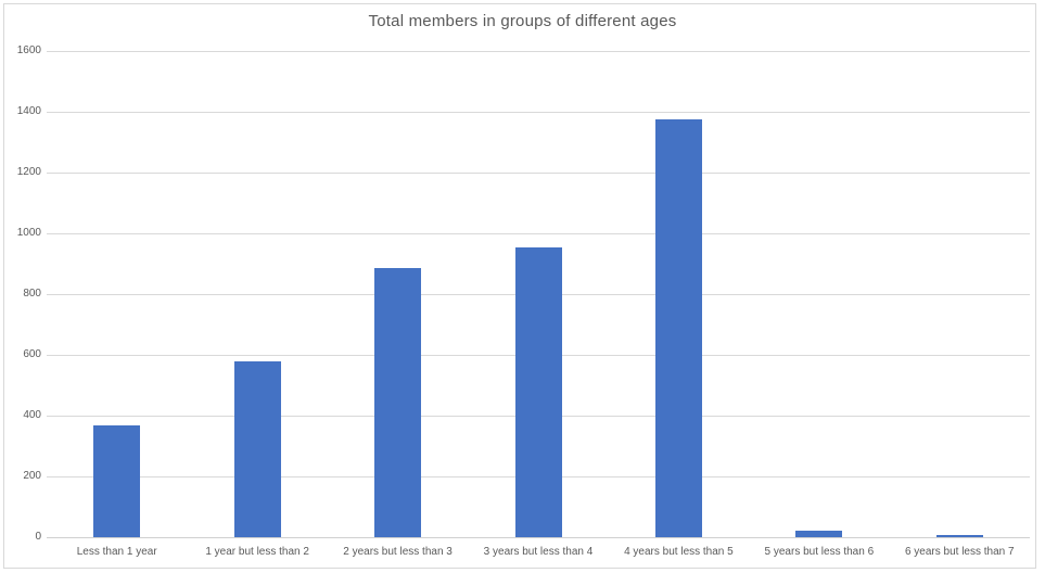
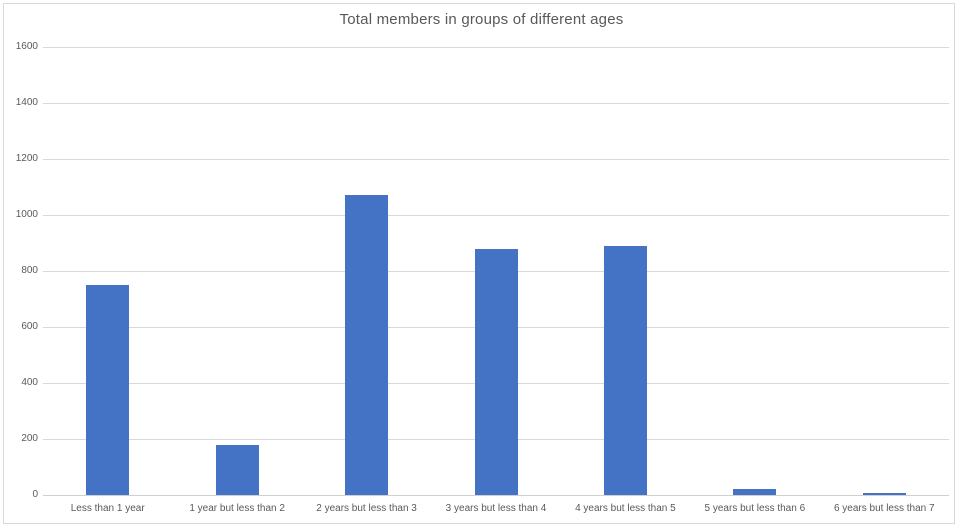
Less than 1 year: 370 -> 750
1 year but less than 2: 580 -> 180
2 years but less than 3: 880 -> 1070
3 years but less than 4: 960 -> 880
4 years but less than 5: 1380 -> 890
